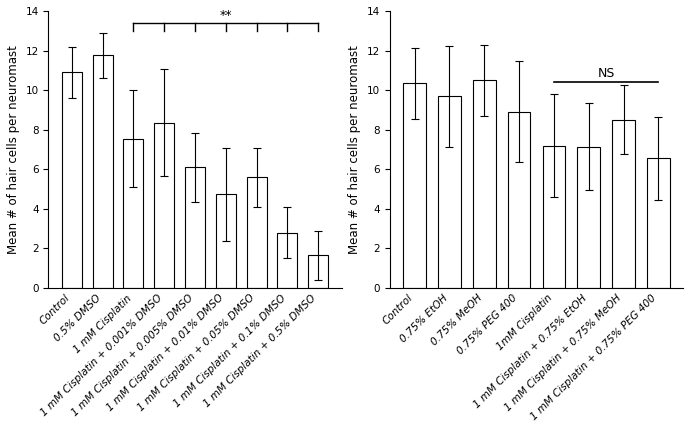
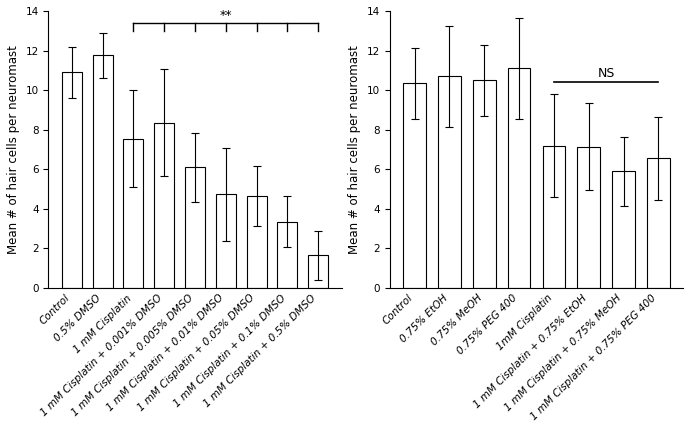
1 mM Cisplatin + 0.05% DMSO: 5.6 -> 4.7
1 mM Cisplatin + 0.1% DMSO: 2.8 -> 3.4
0.75% EtOH: 9.7 -> 10.7
0.75% PEG 400: 8.9 -> 11.1
1 mM Cisplatin + 0.75% MeOH: 8.5 -> 5.9
